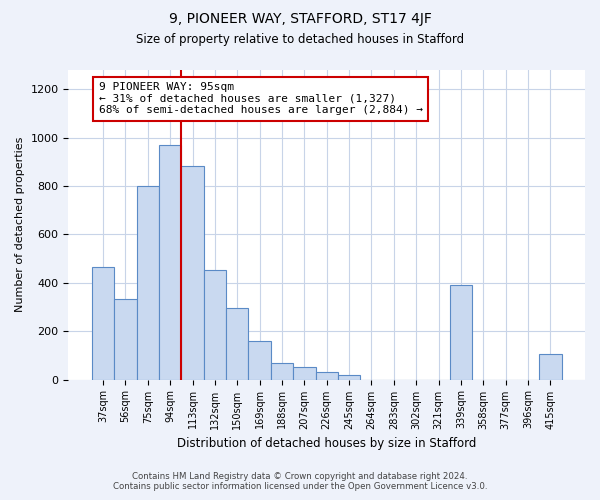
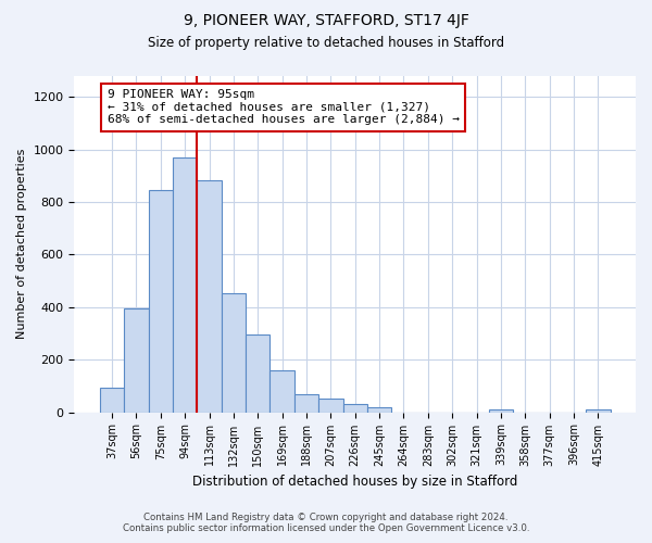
37sqm: 465 -> 95
56sqm: 335 -> 395
75sqm: 800 -> 845
339sqm: 390 -> 10
415sqm: 105 -> 10
